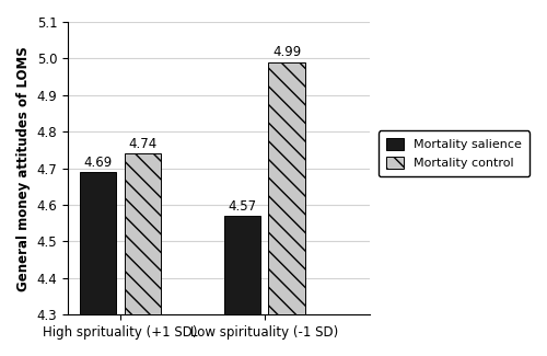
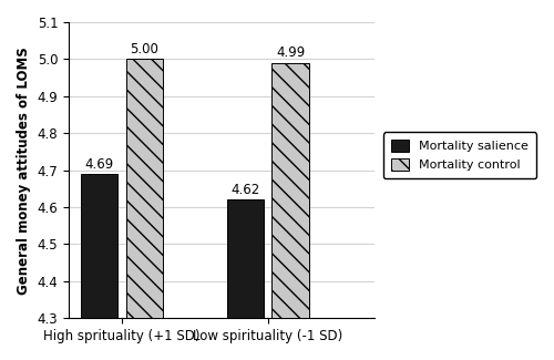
Mortality control/High sprituality (+1 SD): 4.74 -> 5.00
Mortality salience/Low spirituality (-1 SD): 4.57 -> 4.62
